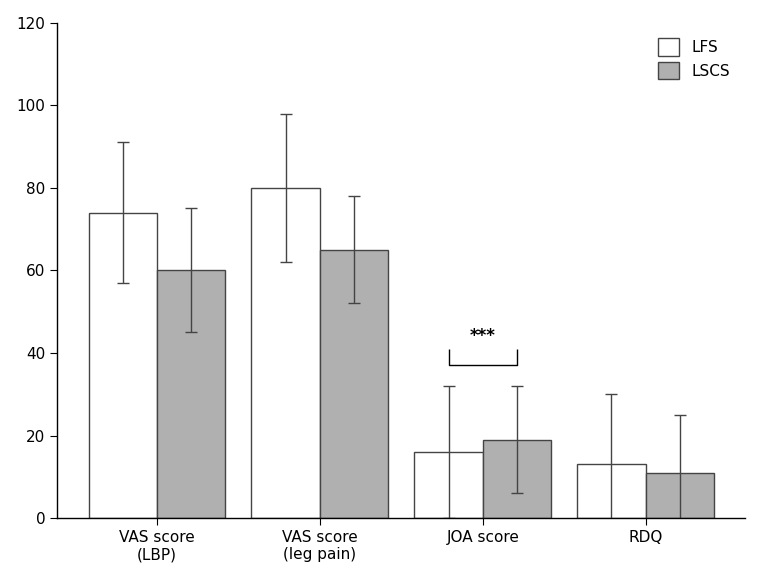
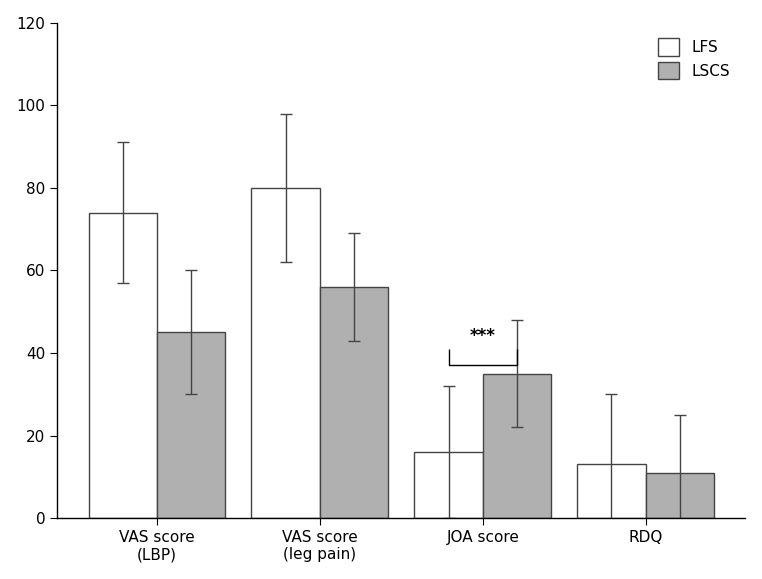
LSCS/VAS score (LBP): 60 -> 45
LSCS/VAS score (leg pain): 65 -> 56
LSCS/JOA score: 19 -> 35
